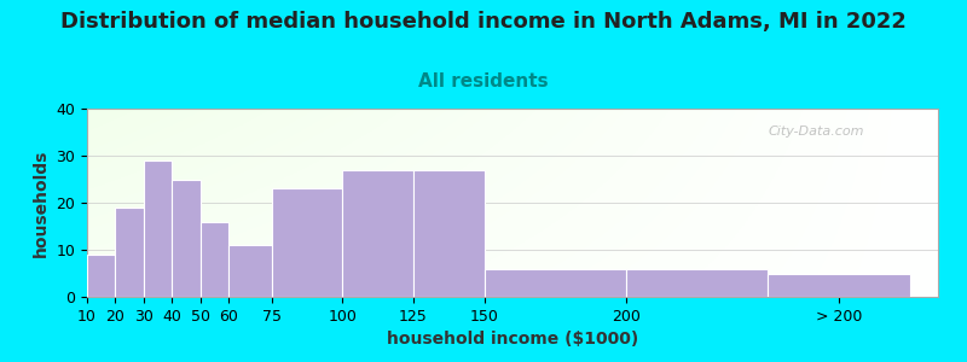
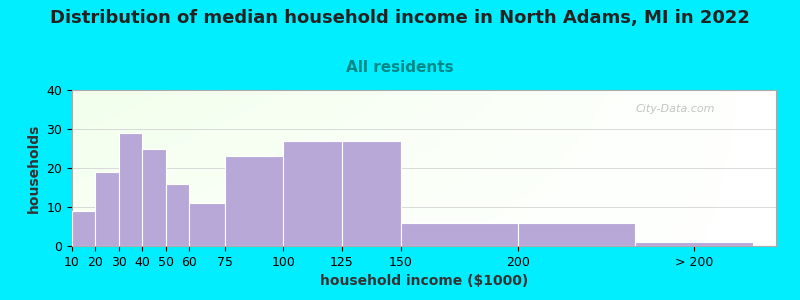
> 200: 5 -> 1
